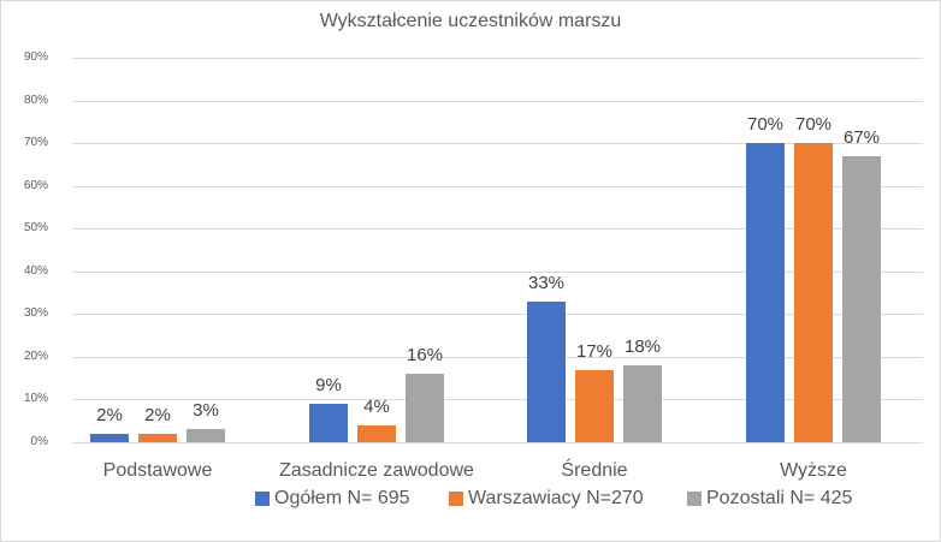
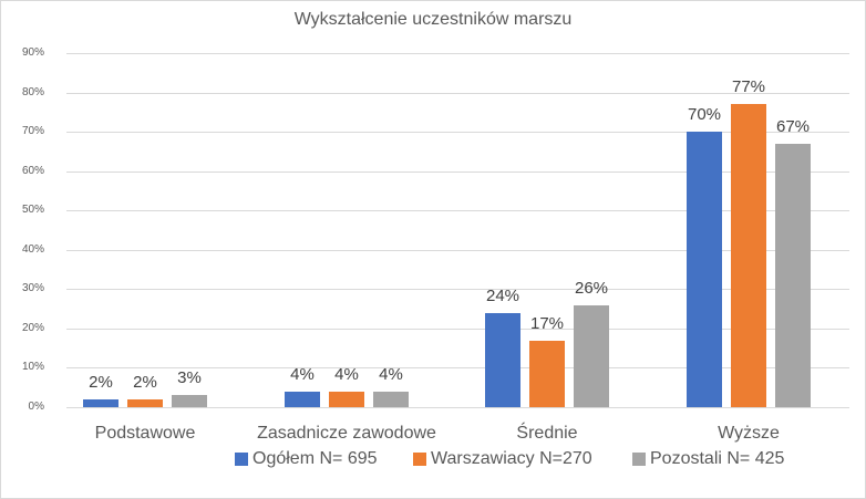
Ogółem N= 695/Zasadnicze zawodowe: 9% -> 4%
Pozostali N= 425/Zasadnicze zawodowe: 16% -> 4%
Ogółem N= 695/Średnie: 33% -> 24%
Pozostali N= 425/Średnie: 18% -> 26%
Warszawiacy N=270/Wyższe: 70% -> 77%
